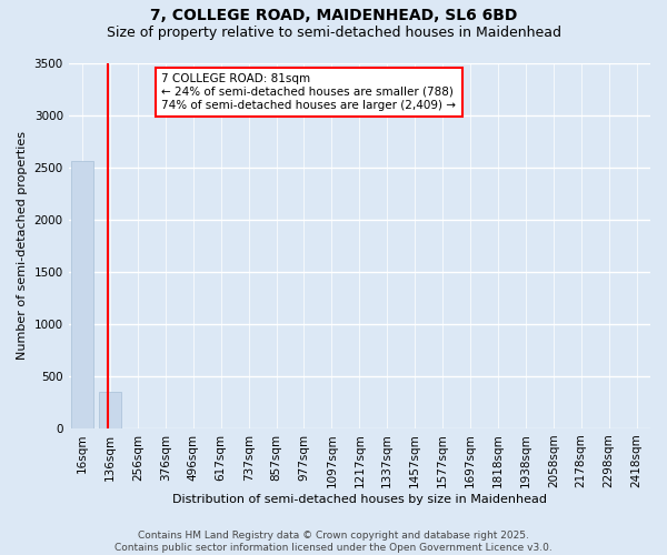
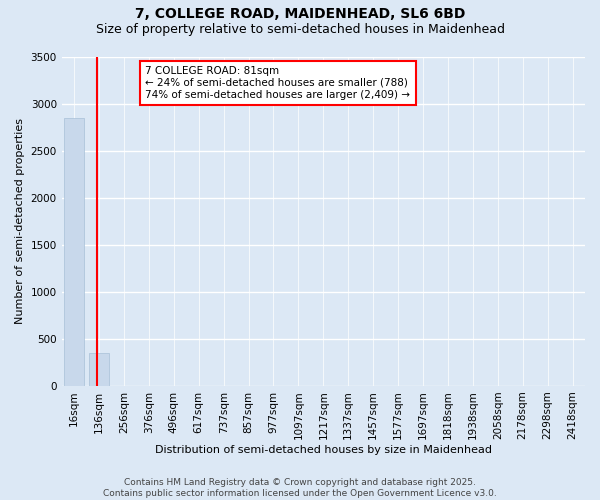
16sqm: 2560 -> 2850
